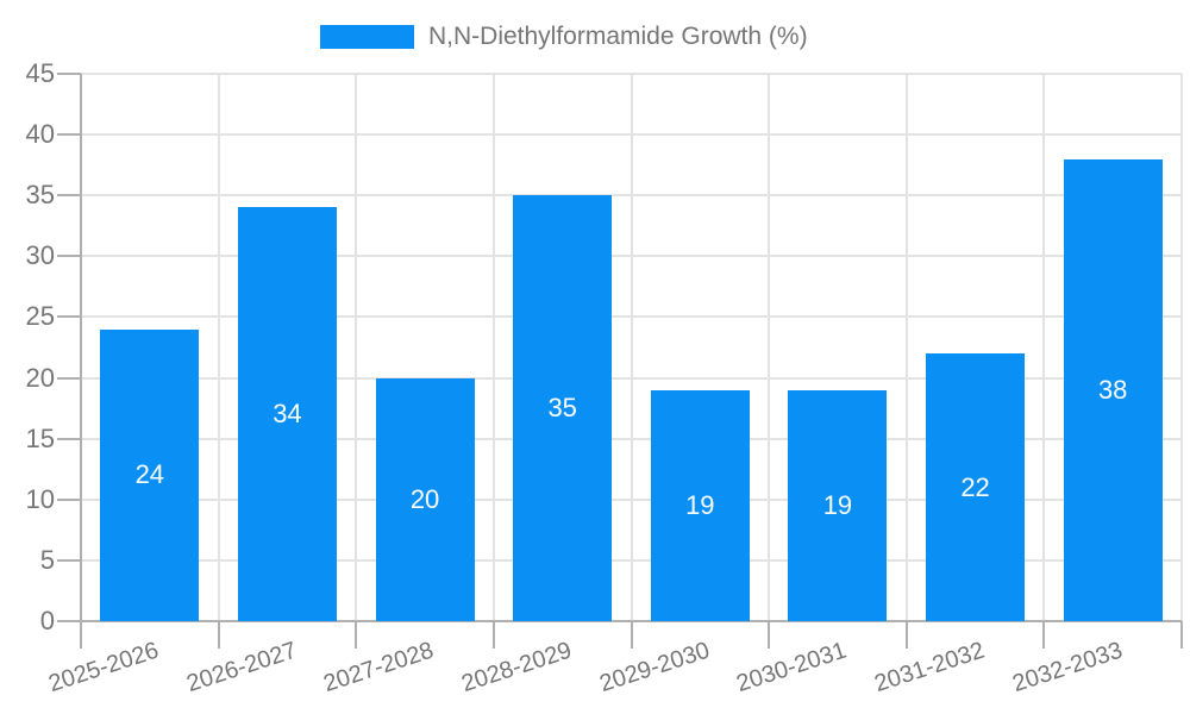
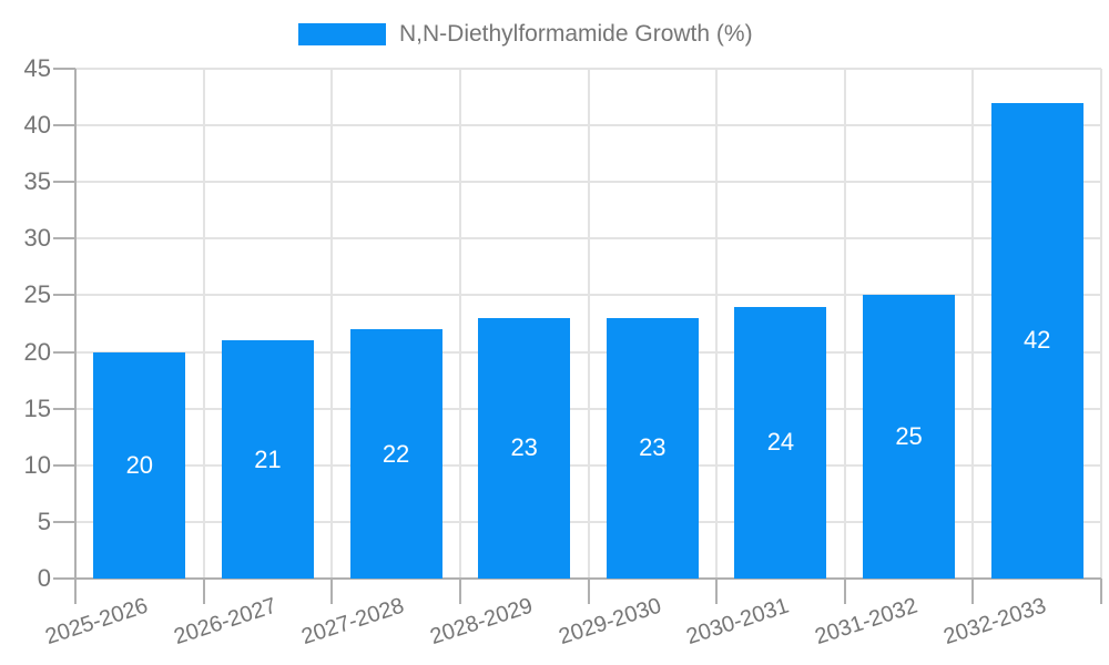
2025-2026: 24 -> 20
2026-2027: 34 -> 21
2027-2028: 20 -> 22
2028-2029: 35 -> 23
2029-2030: 19 -> 23
2030-2031: 19 -> 24
2031-2032: 22 -> 25
2032-2033: 38 -> 42
